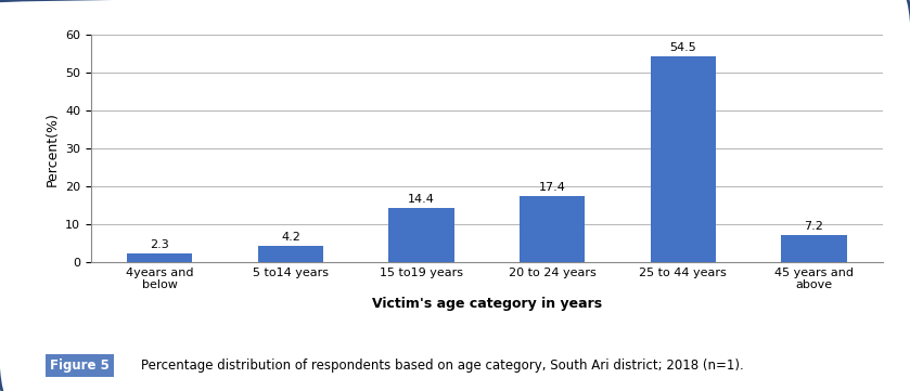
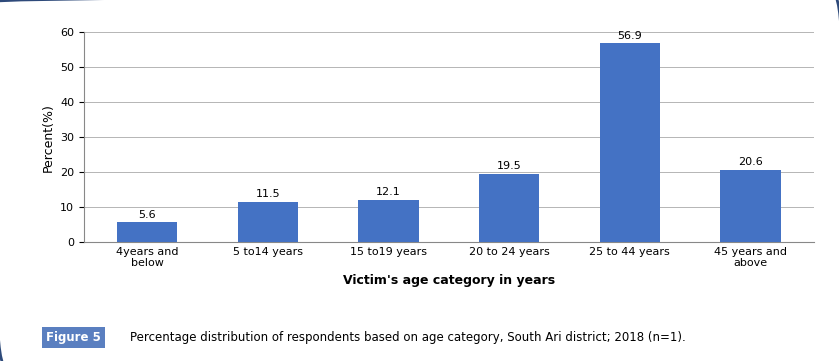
4years and below: 2.3 -> 5.6
5 to14 years: 4.2 -> 11.5
15 to19 years: 14.4 -> 12.1
20 to 24 years: 17.4 -> 19.5
25 to 44 years: 54.5 -> 56.9
45 years and above: 7.2 -> 20.6
